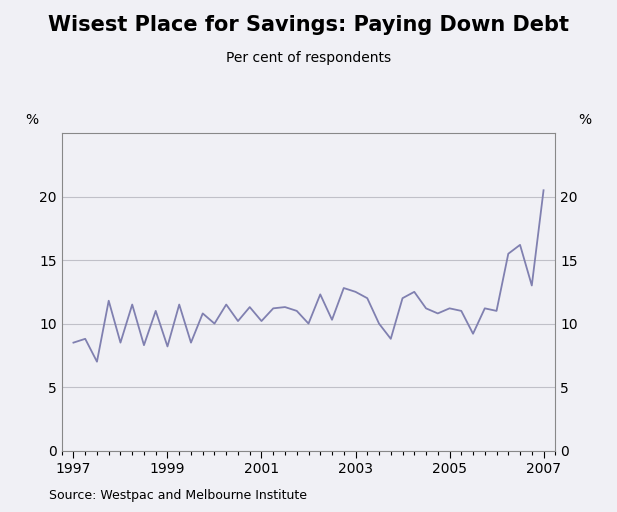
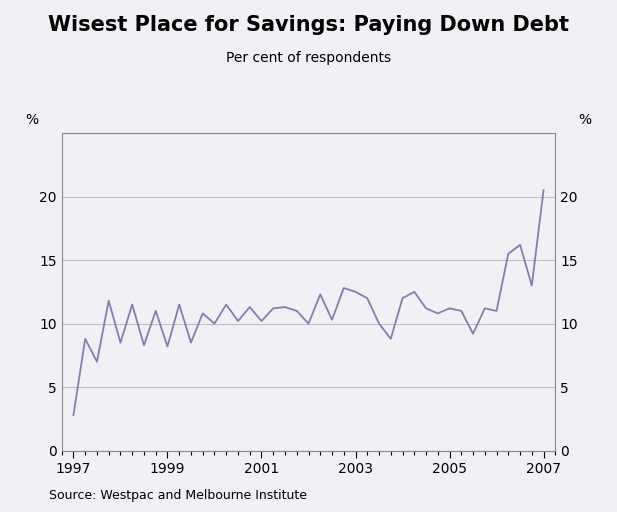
1997: 8.5 -> 2.8
